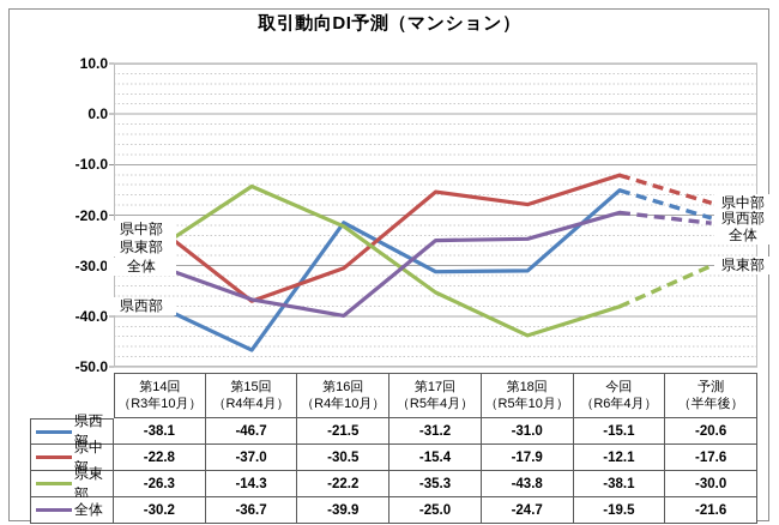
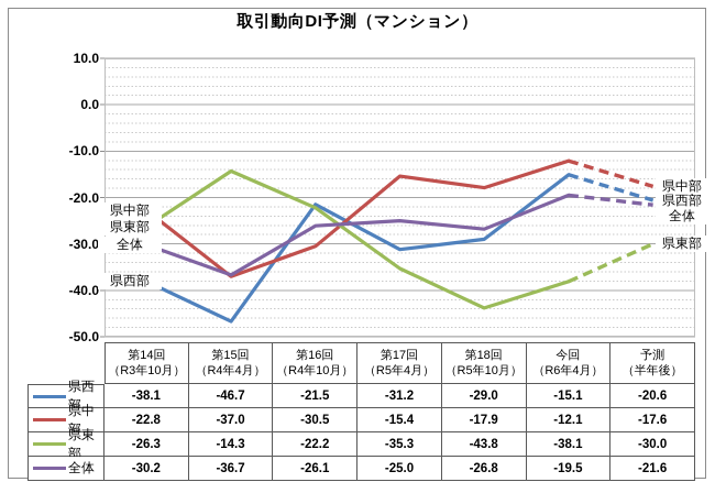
全体/第16回（R4年10月）: -39.9 -> -26.1
県西部/第18回（R5年10月）: -31.0 -> -29.0
全体/第18回（R5年10月）: -24.7 -> -26.8
